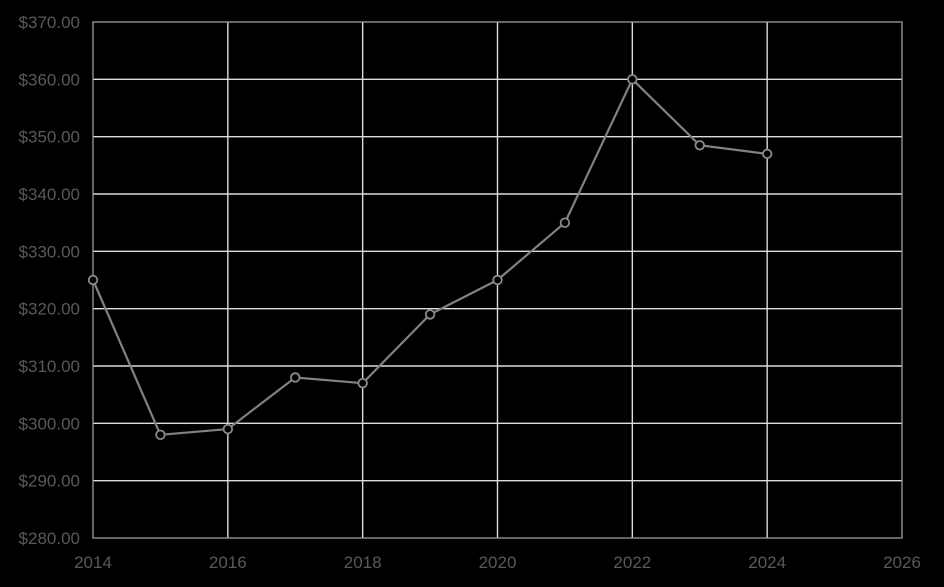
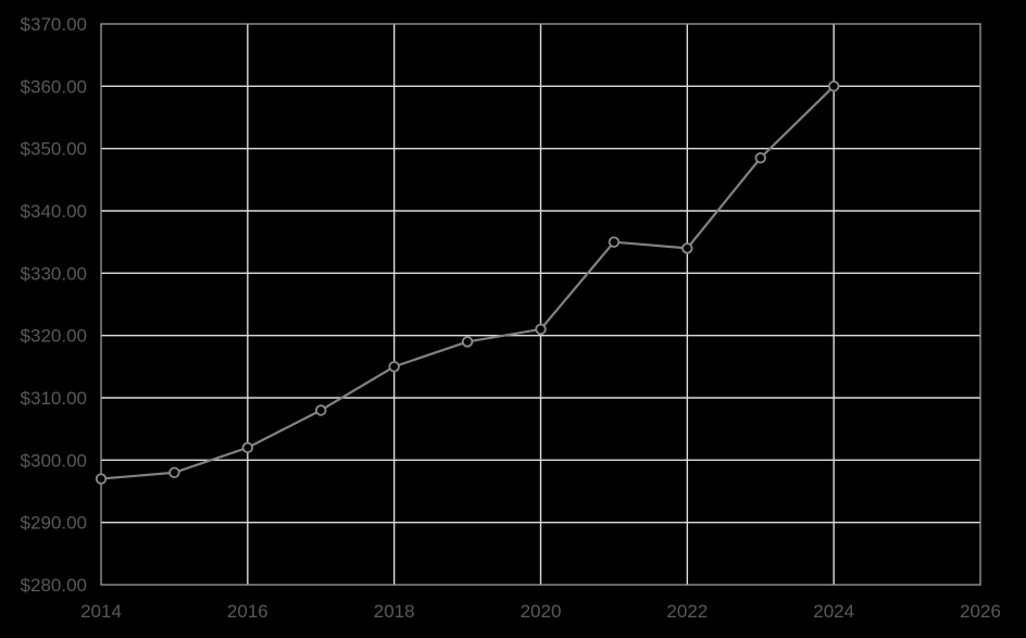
2014: $325 -> $297
2016: $299 -> $302
2018: $307 -> $315
2020: $325 -> $321
2022: $360 -> $334
2024: $347 -> $360
